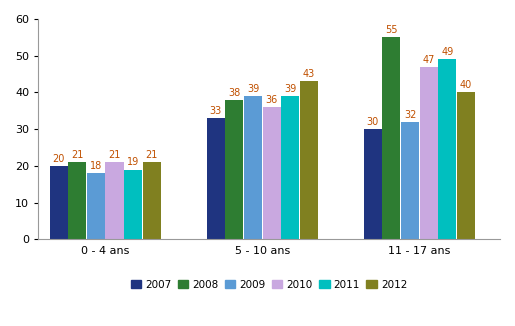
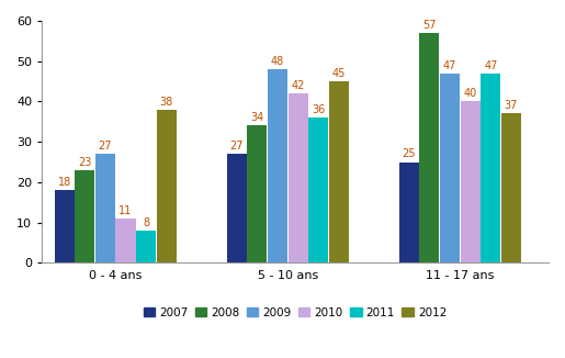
2007/0 - 4 ans: 20 -> 18
2008/0 - 4 ans: 21 -> 23
2009/0 - 4 ans: 18 -> 27
2010/0 - 4 ans: 21 -> 11
2011/0 - 4 ans: 19 -> 8
2012/0 - 4 ans: 21 -> 38
2007/5 - 10 ans: 33 -> 27
2008/5 - 10 ans: 38 -> 34
2009/5 - 10 ans: 39 -> 48
2010/5 - 10 ans: 36 -> 42
2011/5 - 10 ans: 39 -> 36
2012/5 - 10 ans: 43 -> 45
2007/11 - 17 ans: 30 -> 25
2008/11 - 17 ans: 55 -> 57
2009/11 - 17 ans: 32 -> 47
2010/11 - 17 ans: 47 -> 40
2011/11 - 17 ans: 49 -> 47
2012/11 - 17 ans: 40 -> 37
